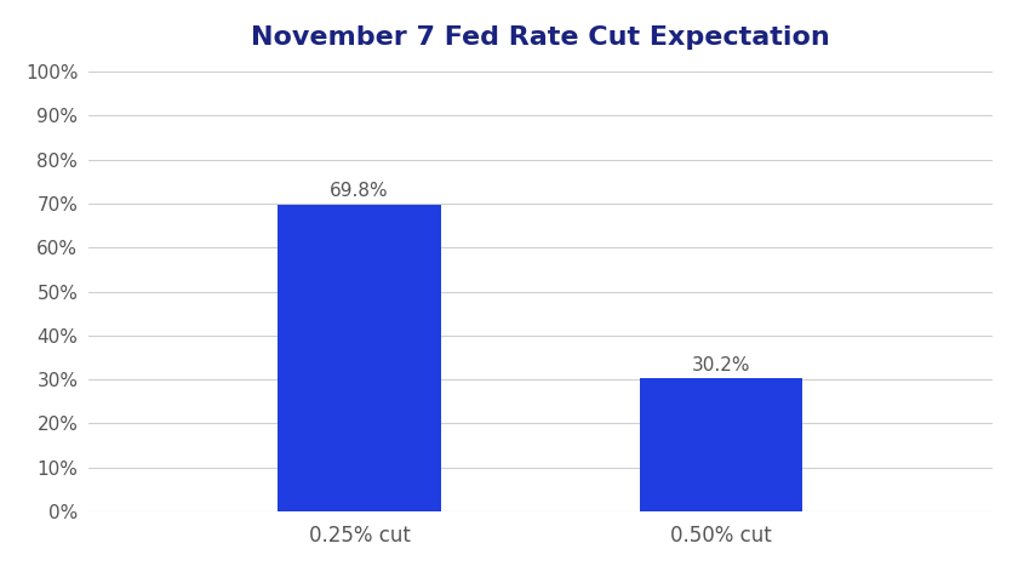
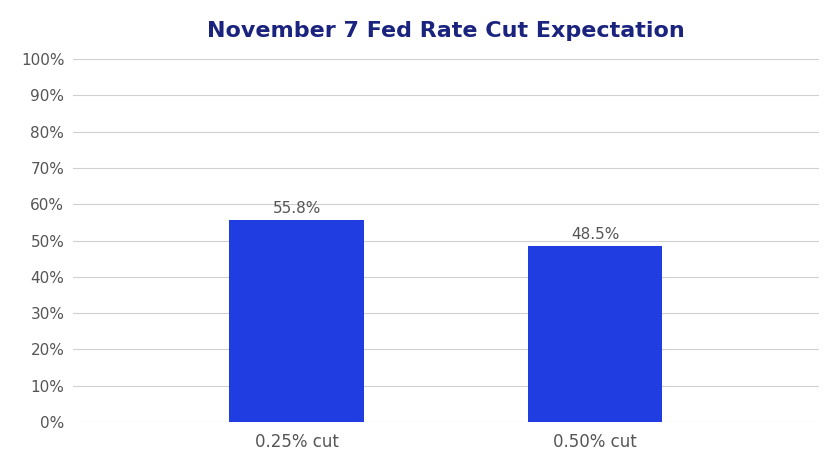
0.25% cut: 69.8% -> 55.8%
0.50% cut: 30.2% -> 48.5%
